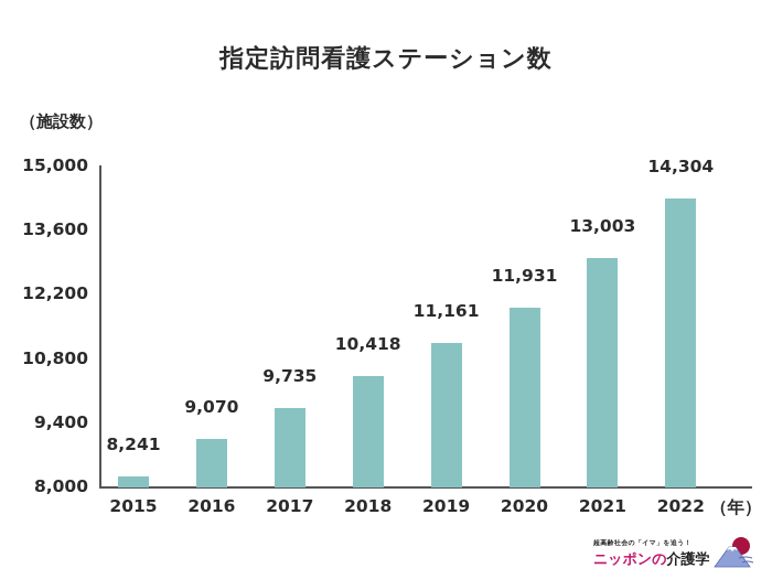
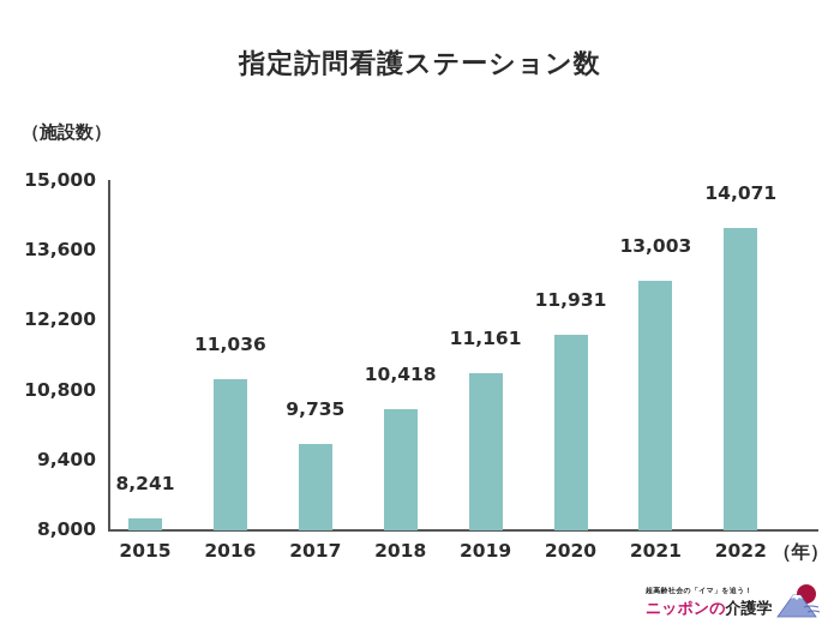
2016: 9,070 -> 11,036
2022: 14,304 -> 14,071
